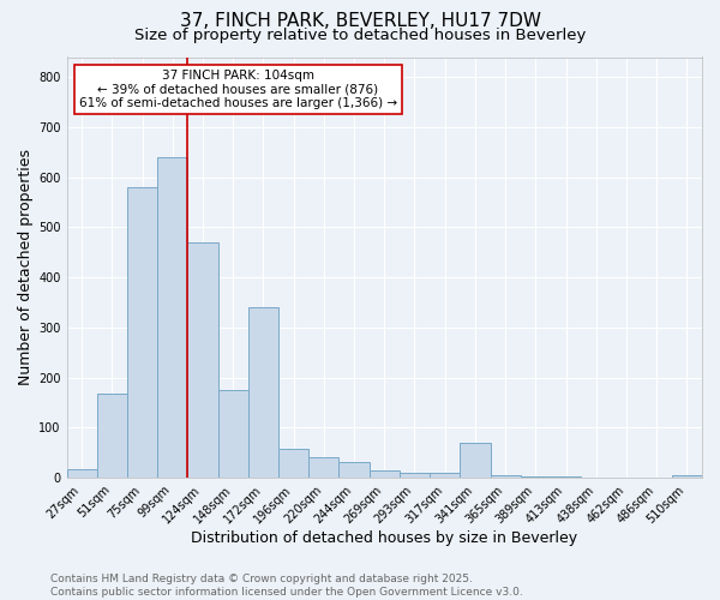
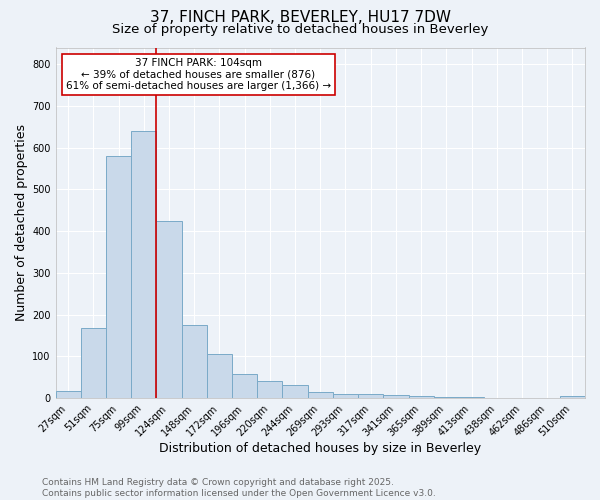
124sqm: 470 -> 425
172sqm: 340 -> 105
341sqm: 70 -> 8
